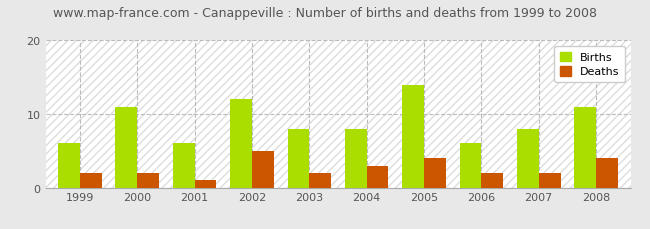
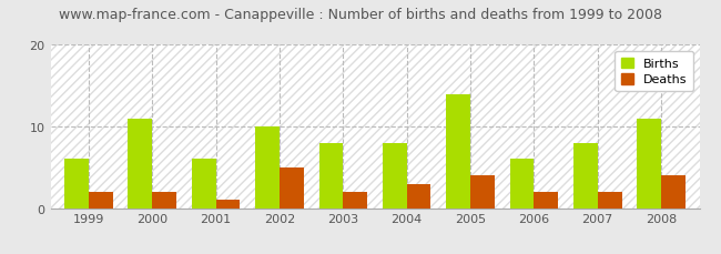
Births/2002: 12 -> 10
